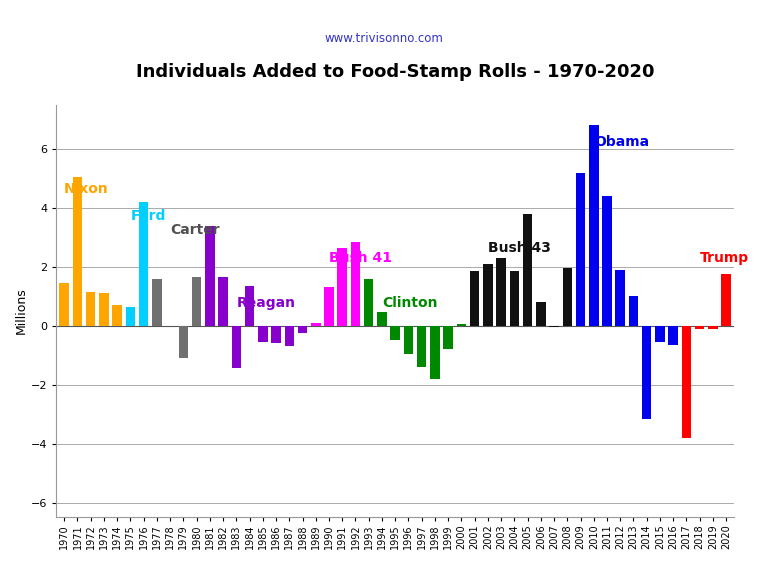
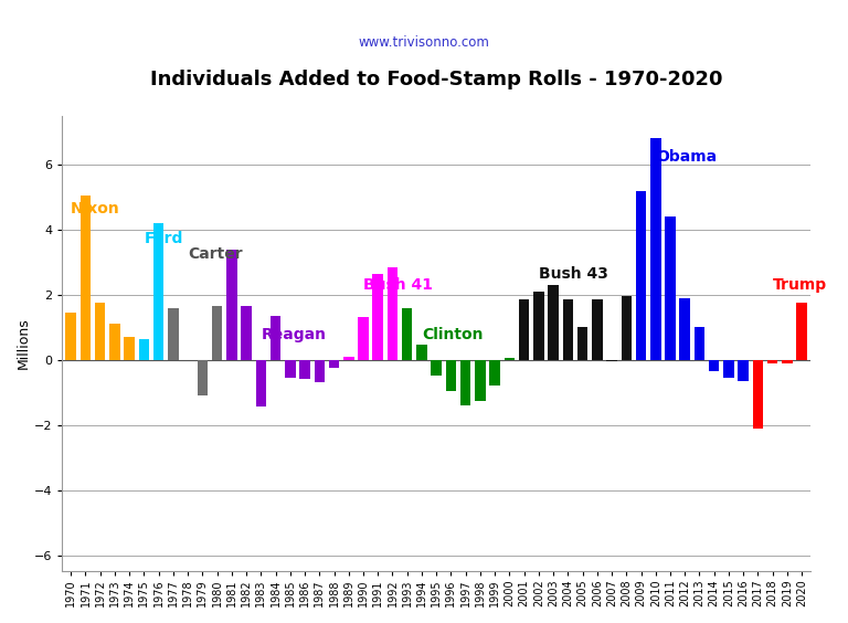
1972: 1.15 -> 1.75
1998: -1.80 -> -1.25
2005: 3.80 -> 1.00
2006: 0.80 -> 1.85
2014: -3.15 -> -0.35
2017: -3.80 -> -2.10
